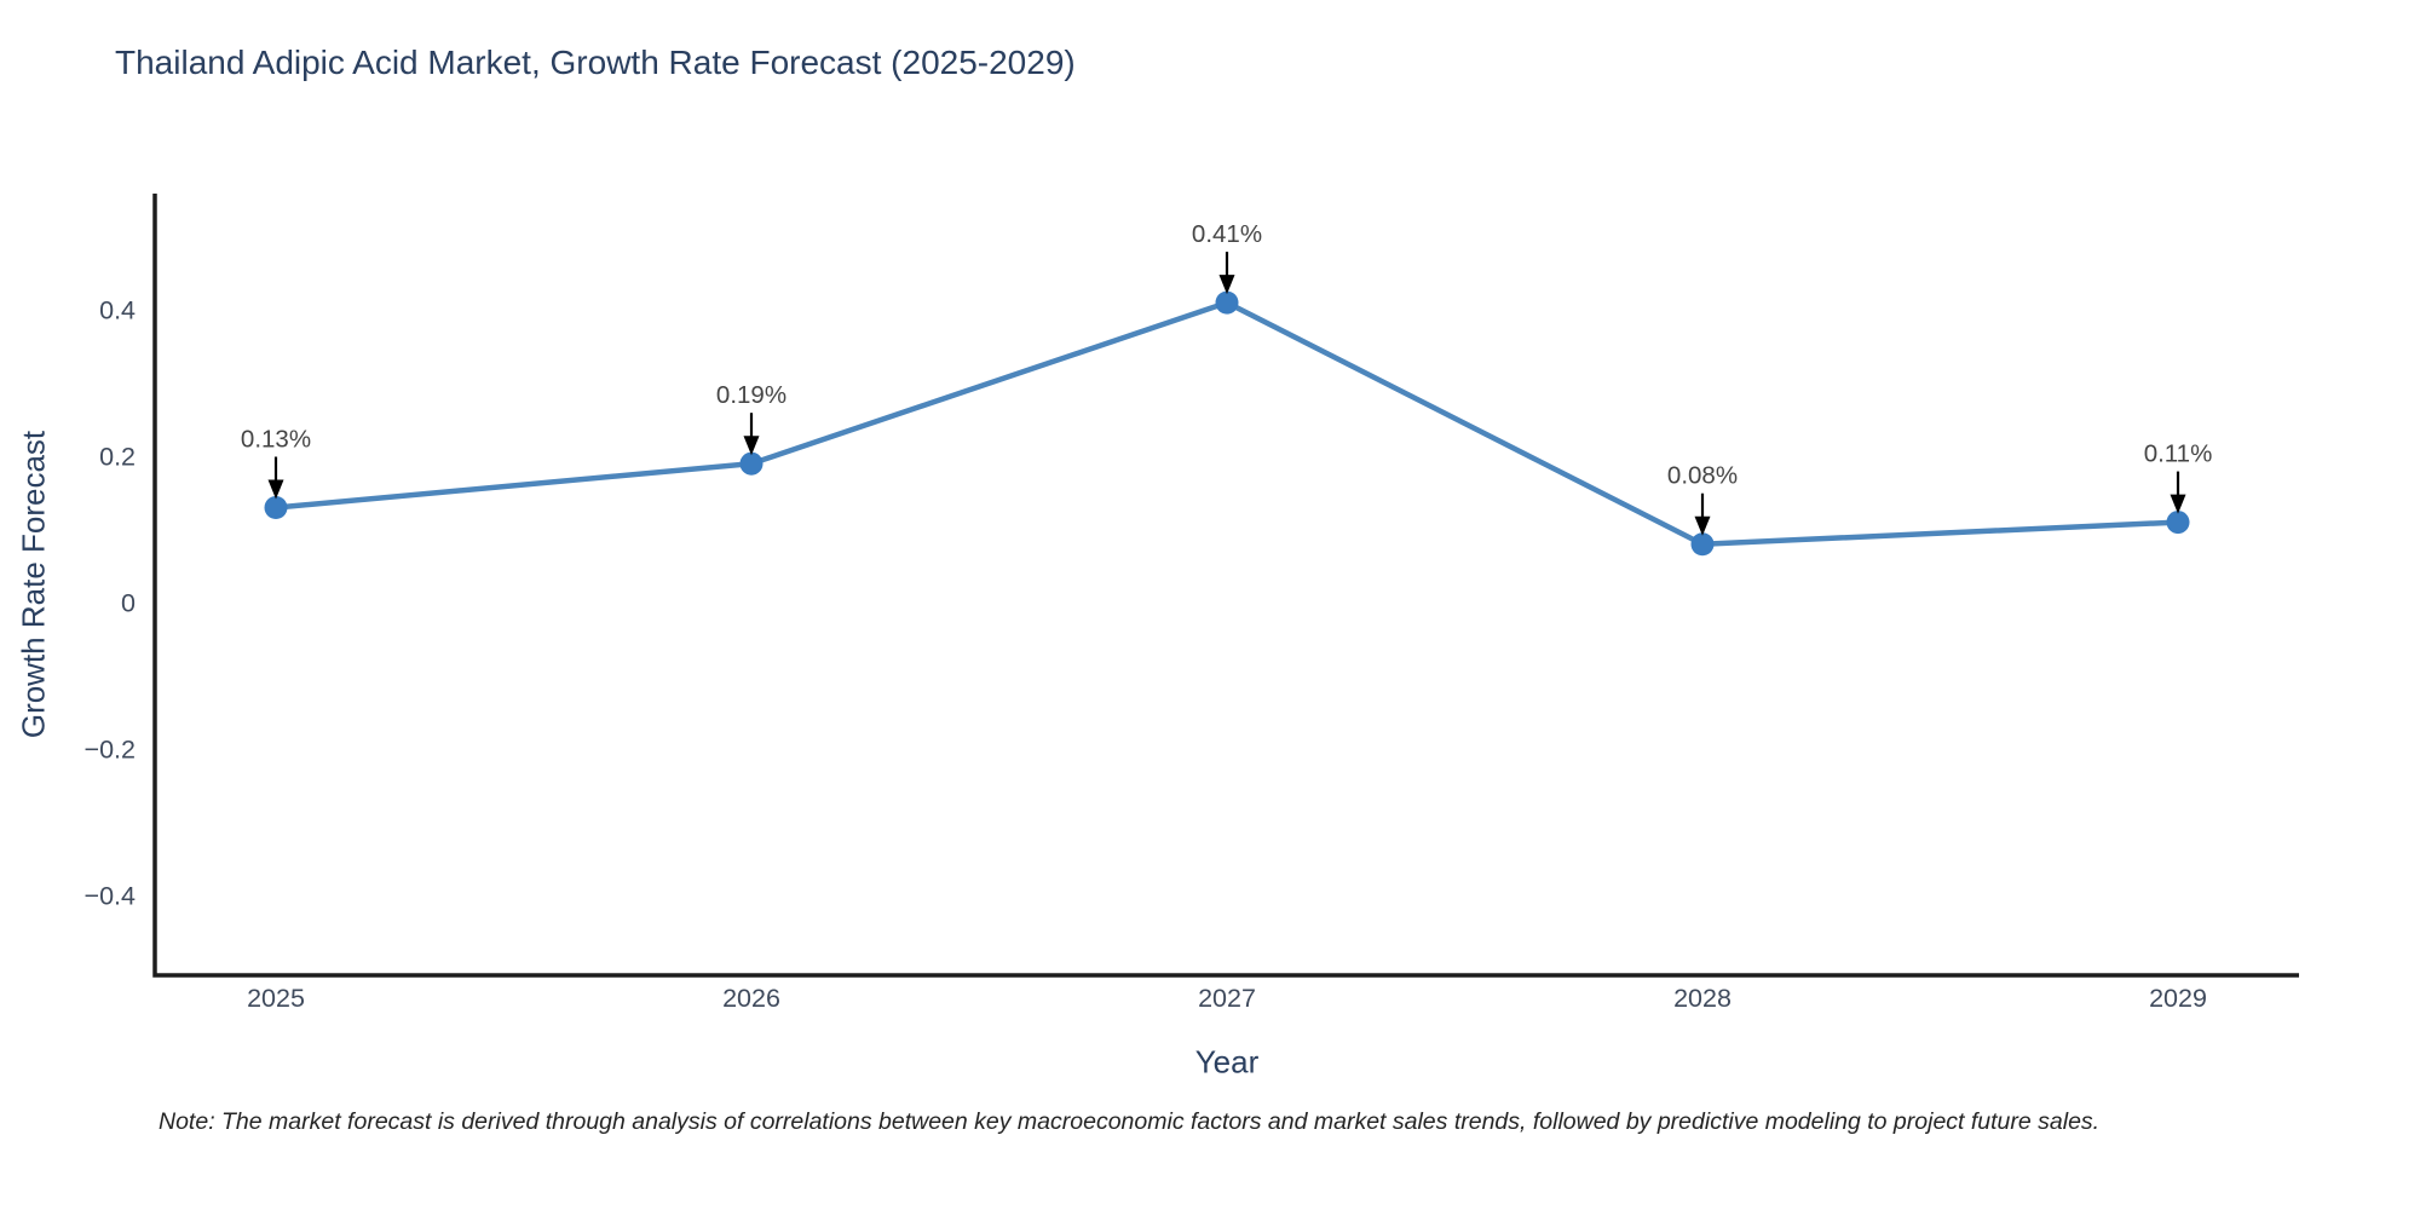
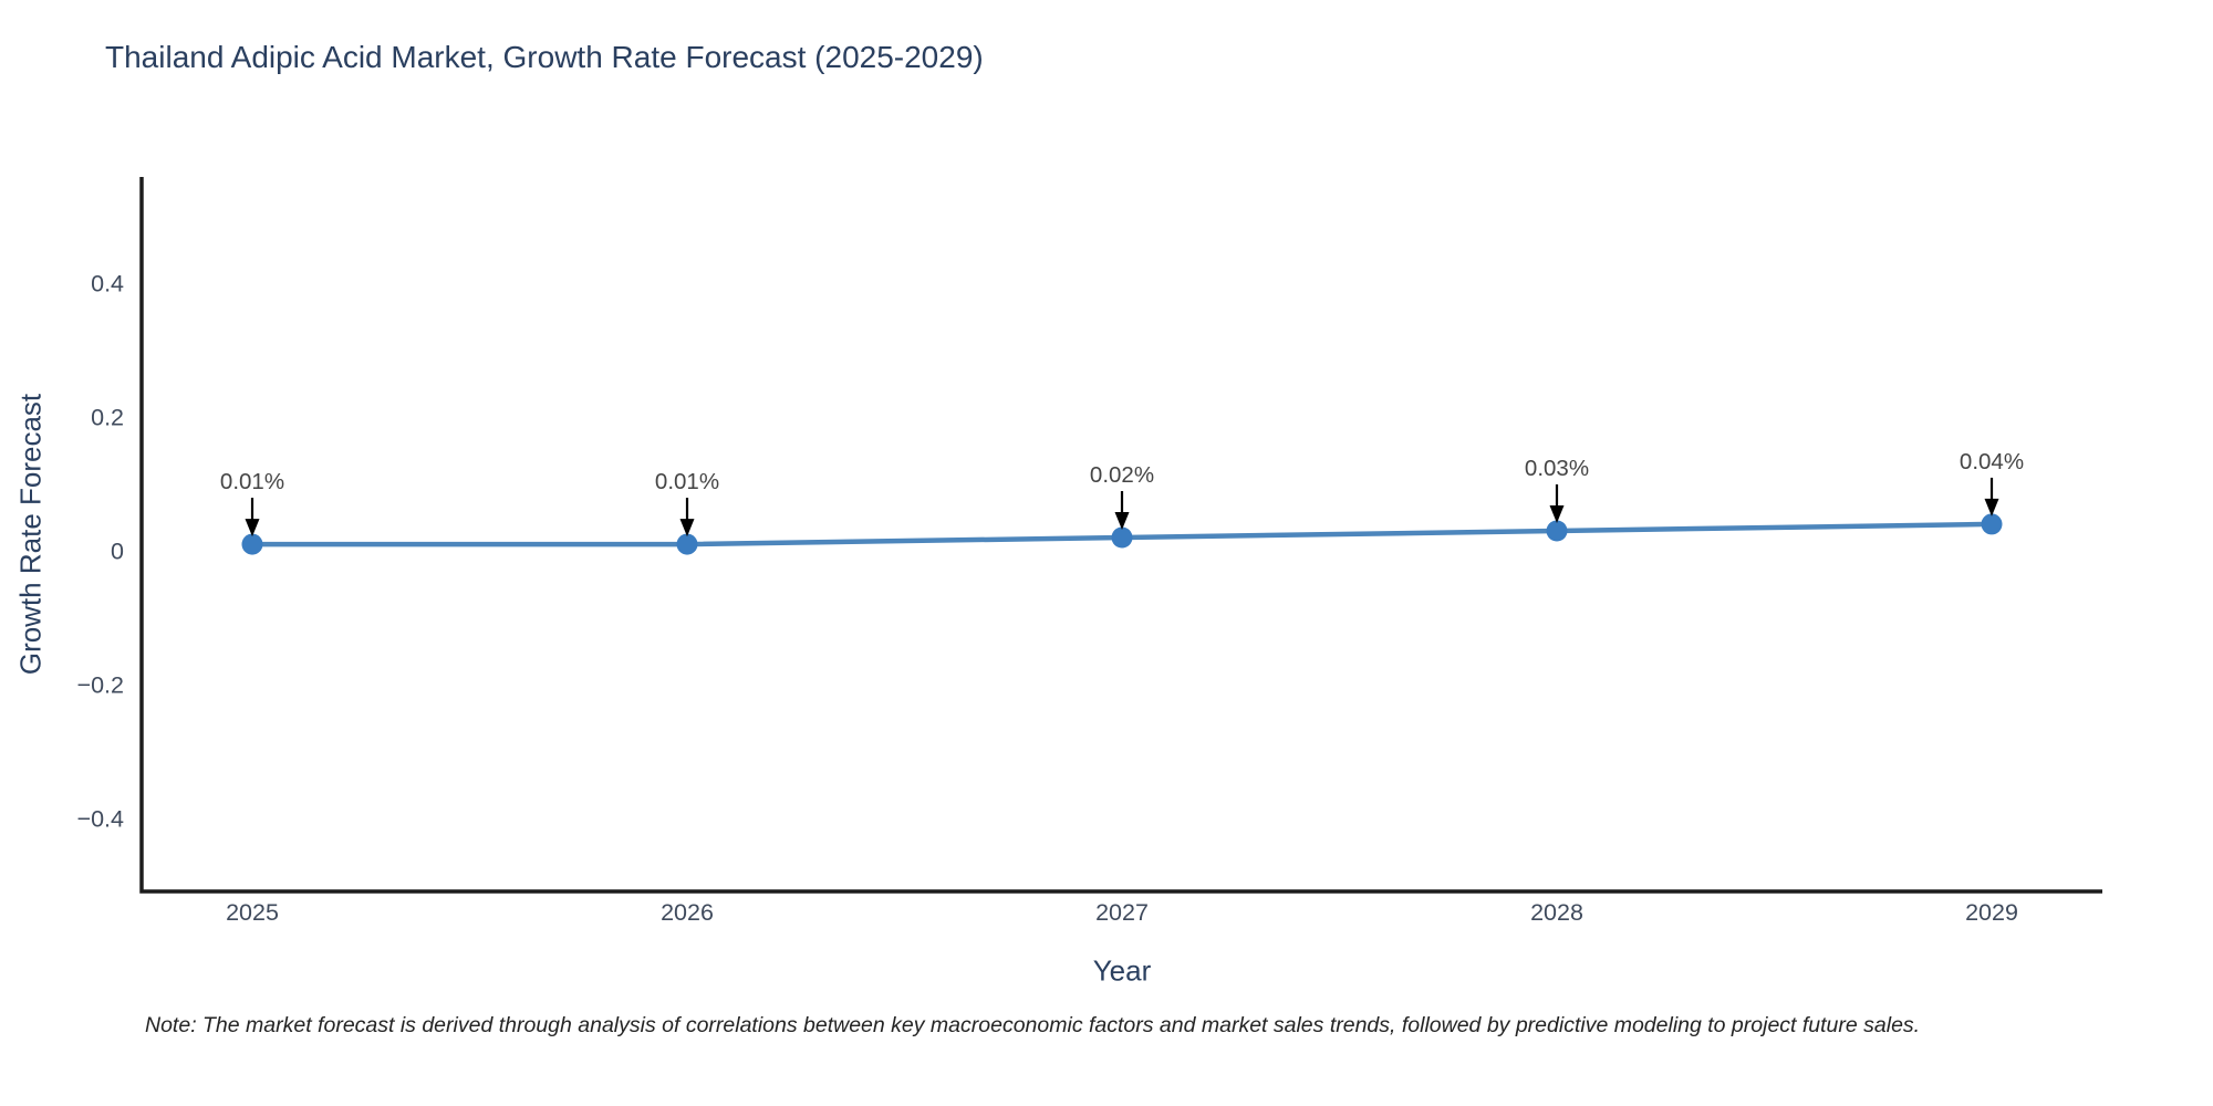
2025: 0.13% -> 0.01%
2026: 0.19% -> 0.01%
2027: 0.41% -> 0.02%
2028: 0.08% -> 0.03%
2029: 0.11% -> 0.04%
